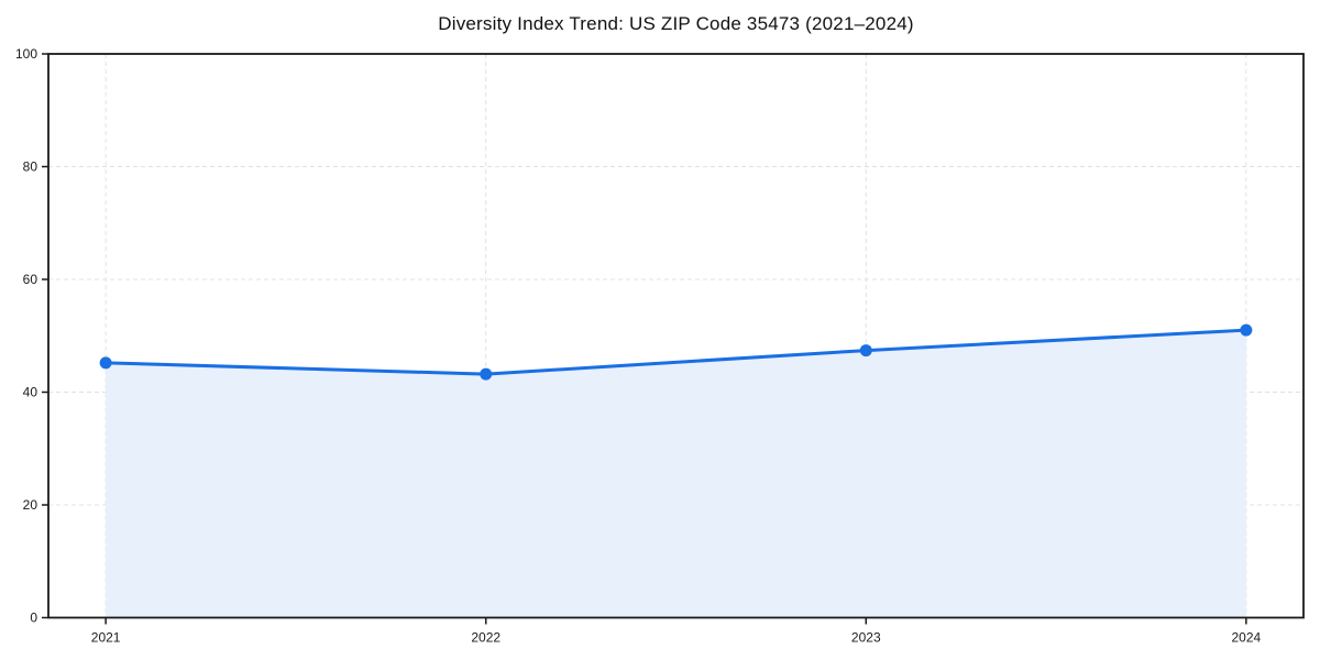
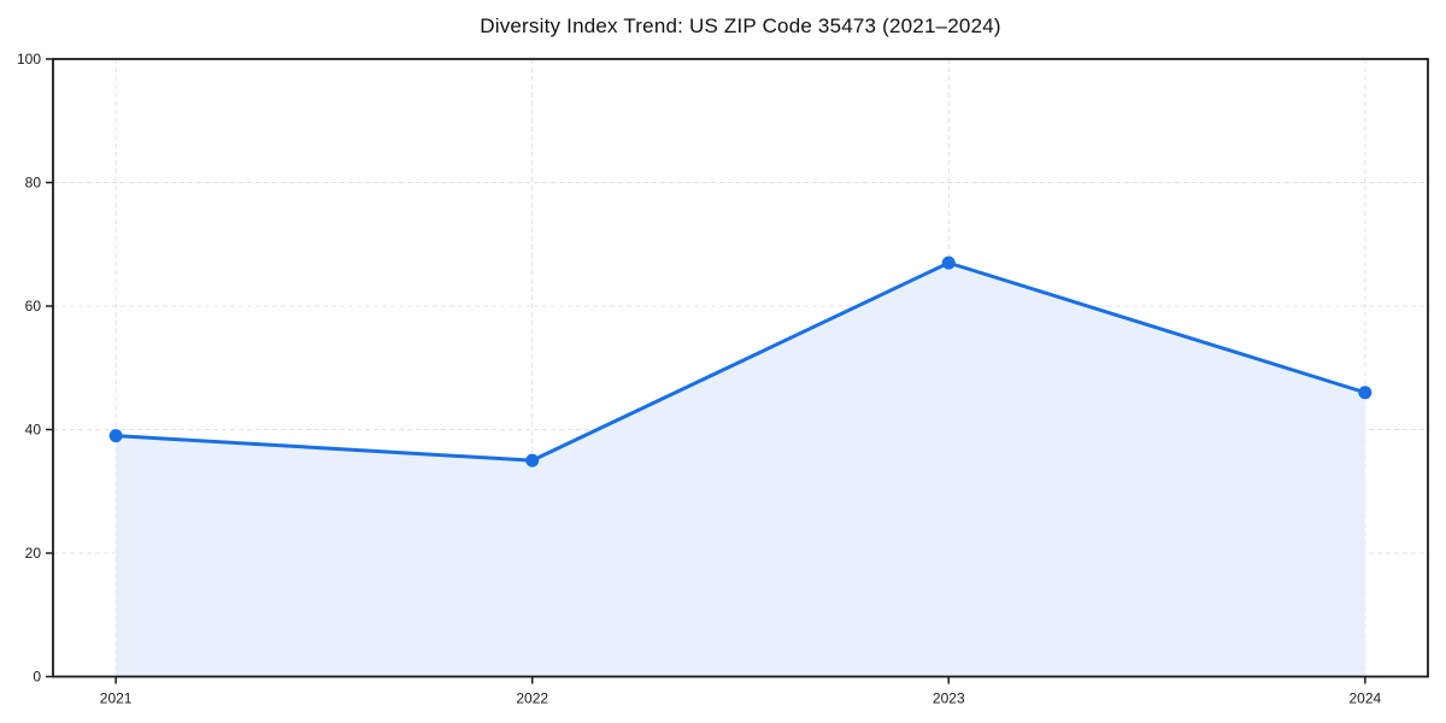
2021: 45 -> 39
2022: 43 -> 35
2023: 47 -> 67
2024: 51 -> 46
